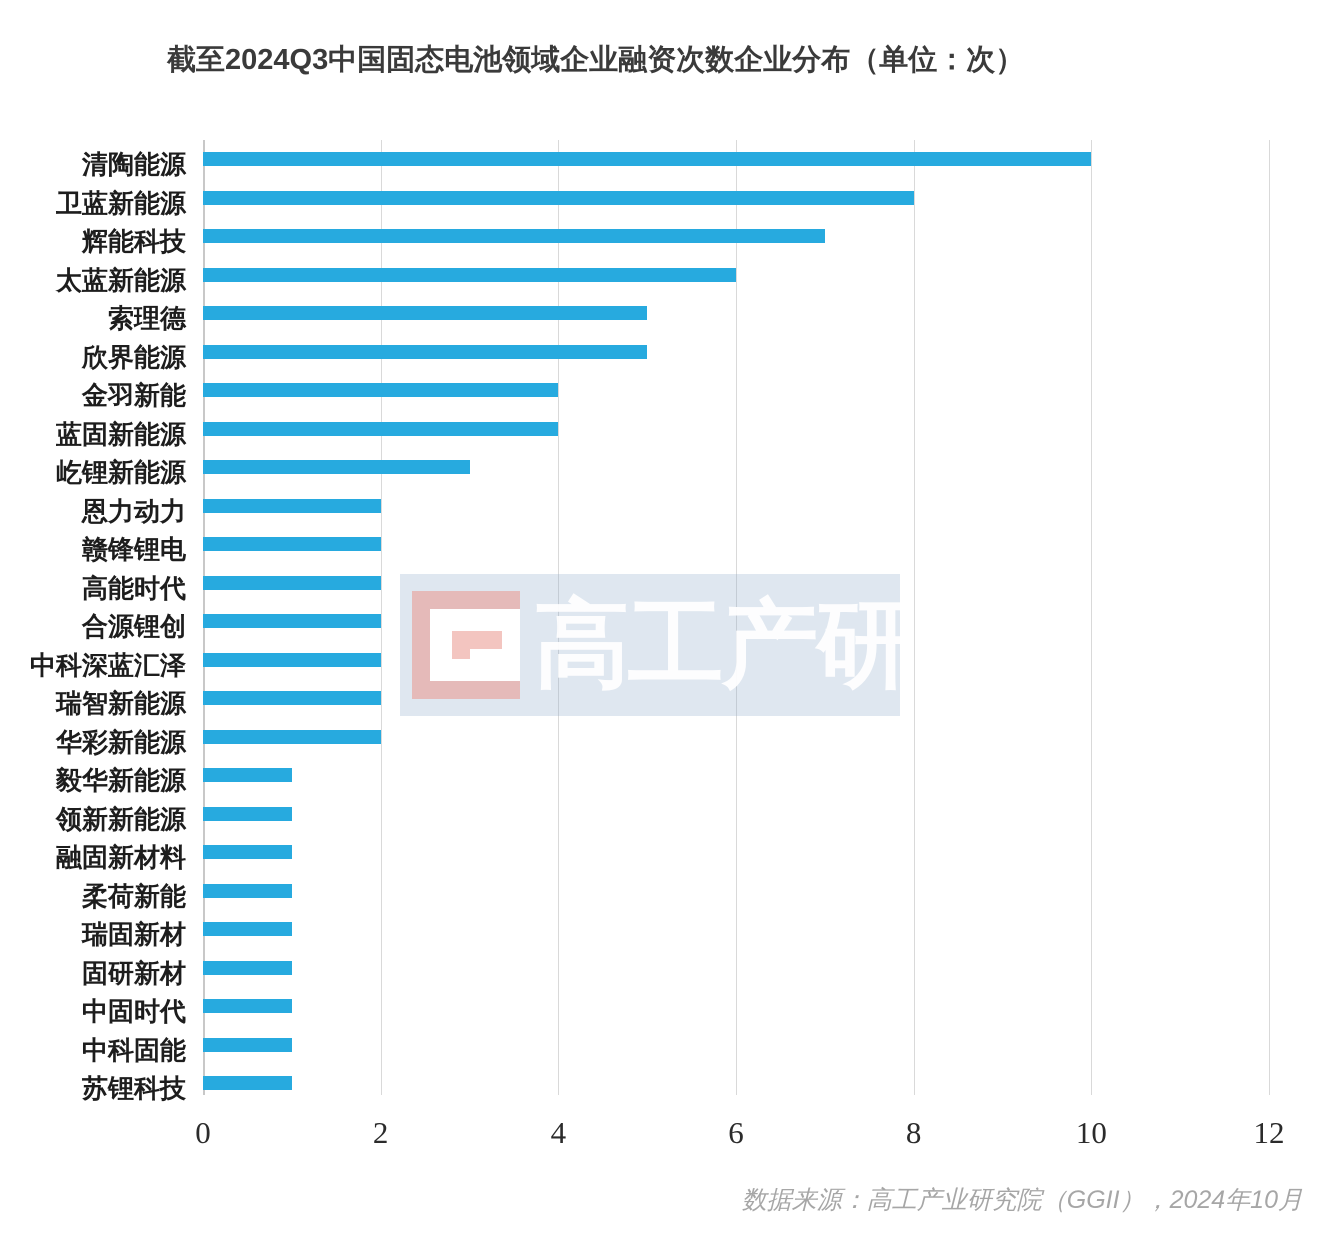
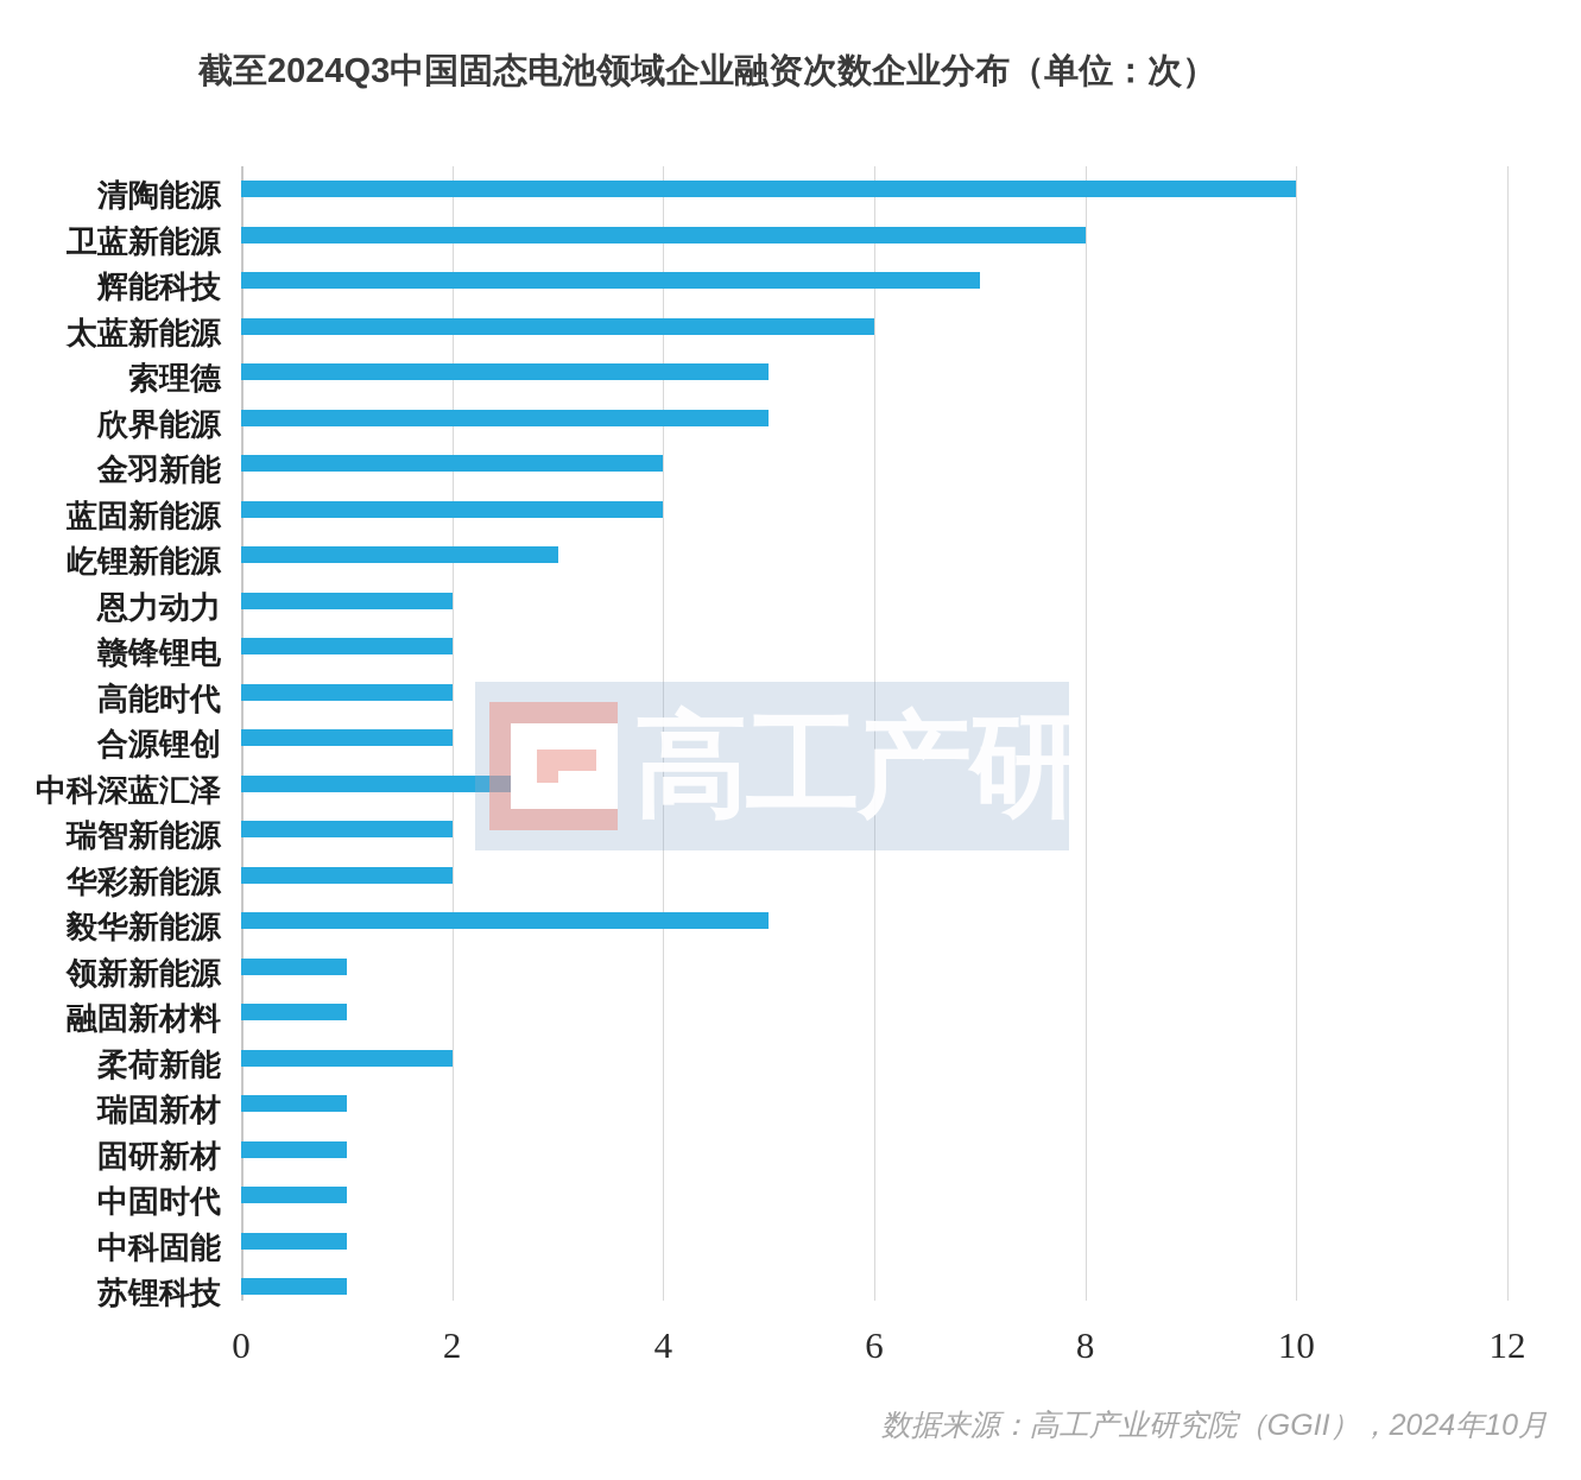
中科深蓝汇泽: 2 -> 3
毅华新能源: 1 -> 5
柔荷新能: 1 -> 2
